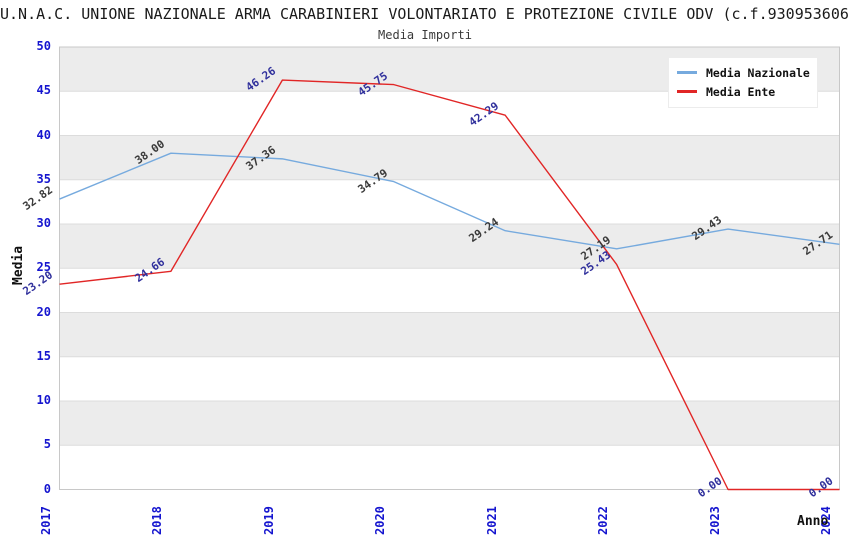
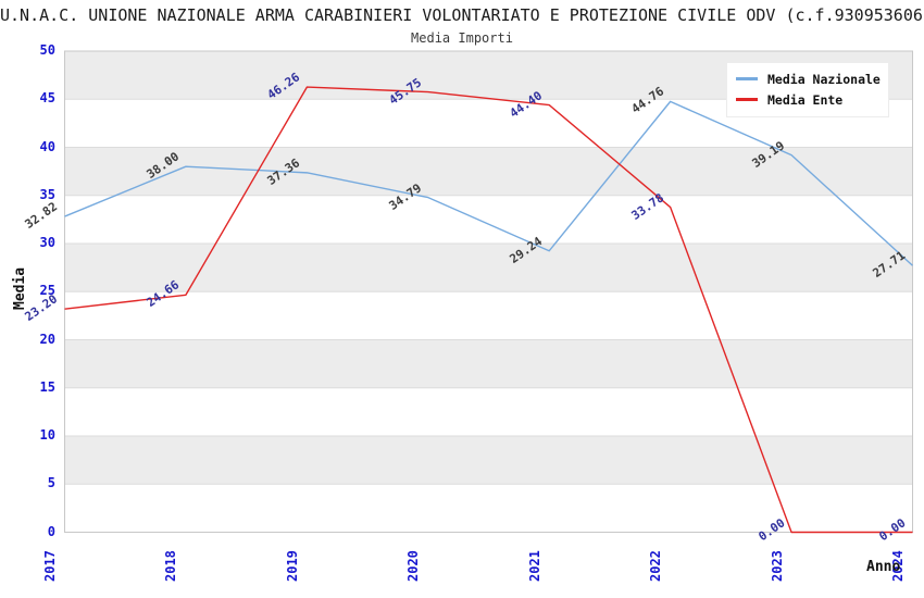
Media Ente/2021: 42.29 -> 44.40
Media Nazionale/2022: 27.19 -> 44.76
Media Ente/2022: 25.43 -> 33.78
Media Nazionale/2023: 29.43 -> 39.19
